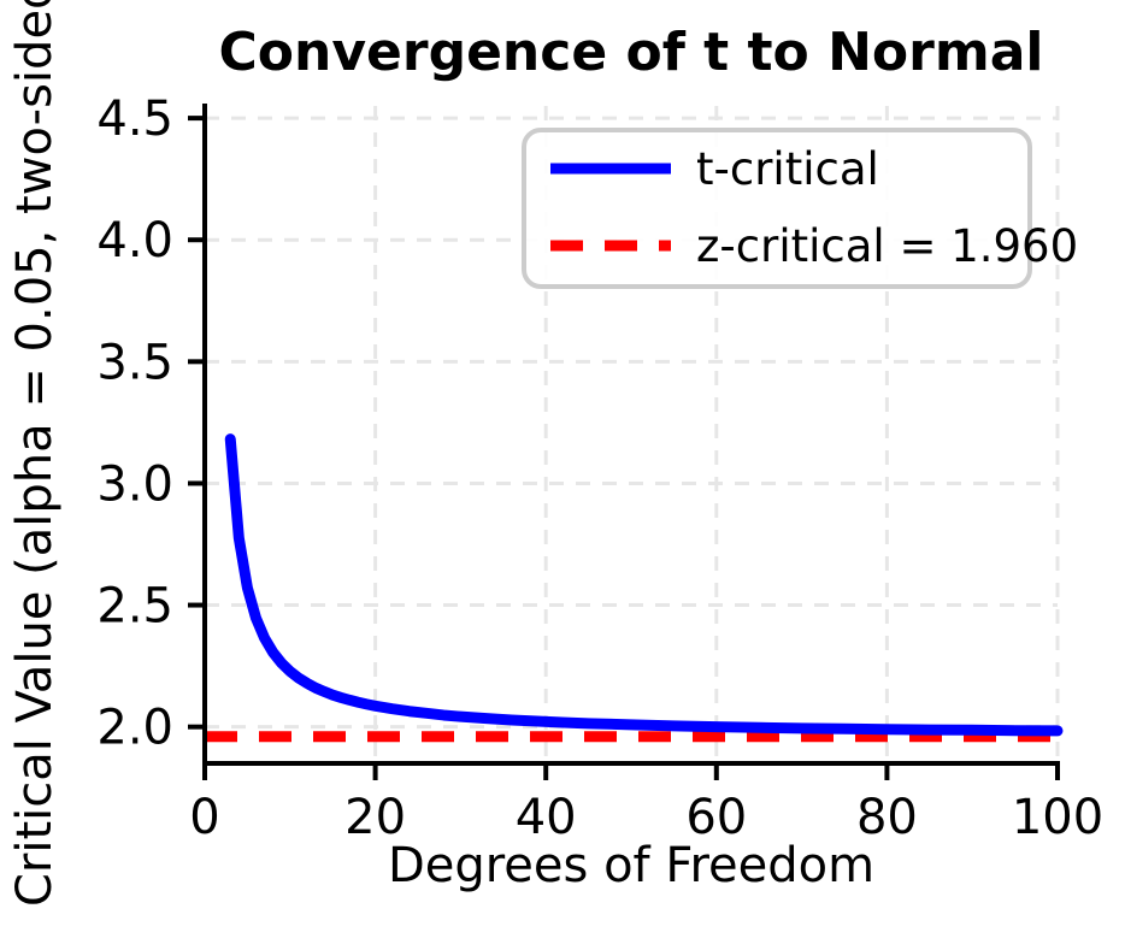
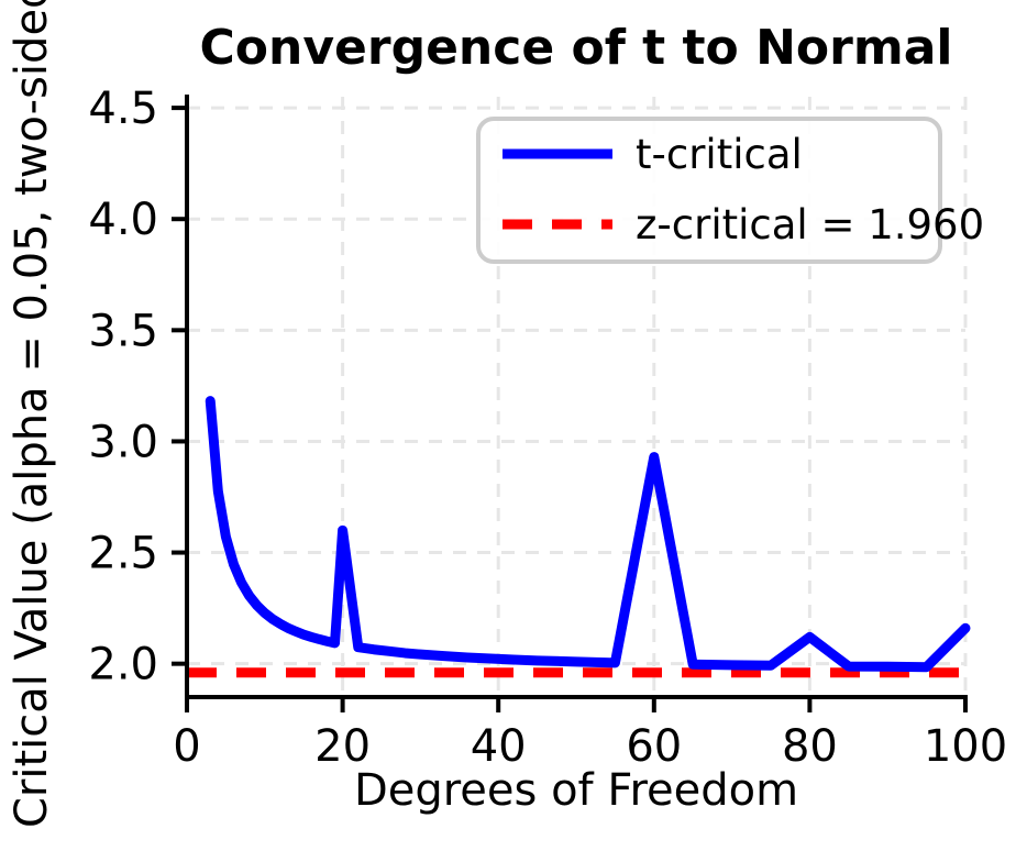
t-critical/20: 2.09 -> 2.60
t-critical/60: 2.00 -> 2.93
t-critical/80: 1.99 -> 2.12
t-critical/100: 1.98 -> 2.16
